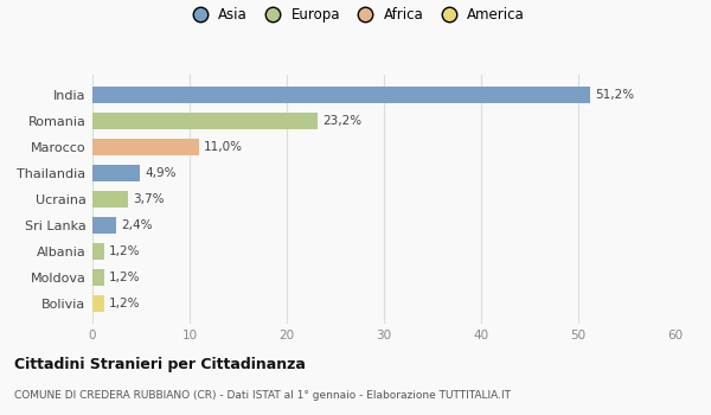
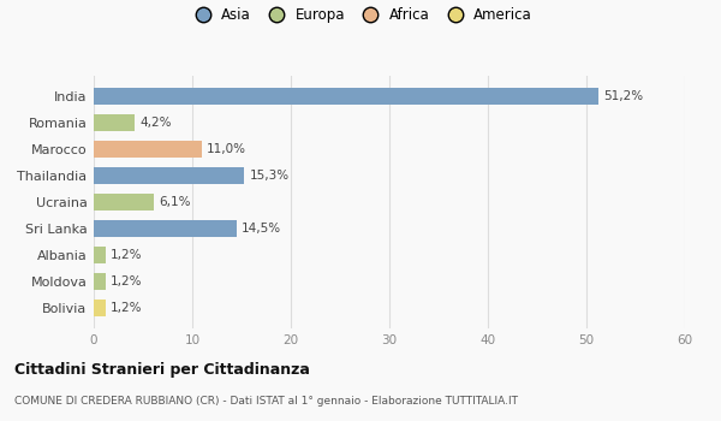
Romania: 23,2% -> 4,2%
Thailandia: 4,9% -> 15,3%
Ucraina: 3,7% -> 6,1%
Sri Lanka: 2,4% -> 14,5%
